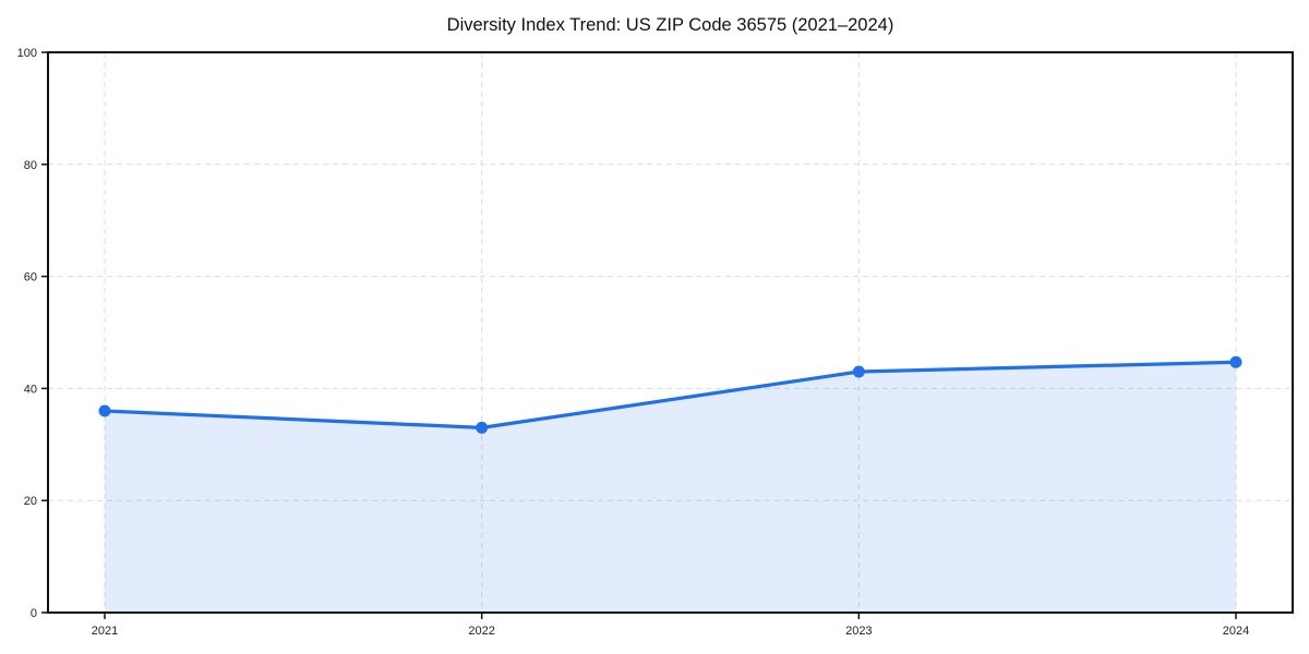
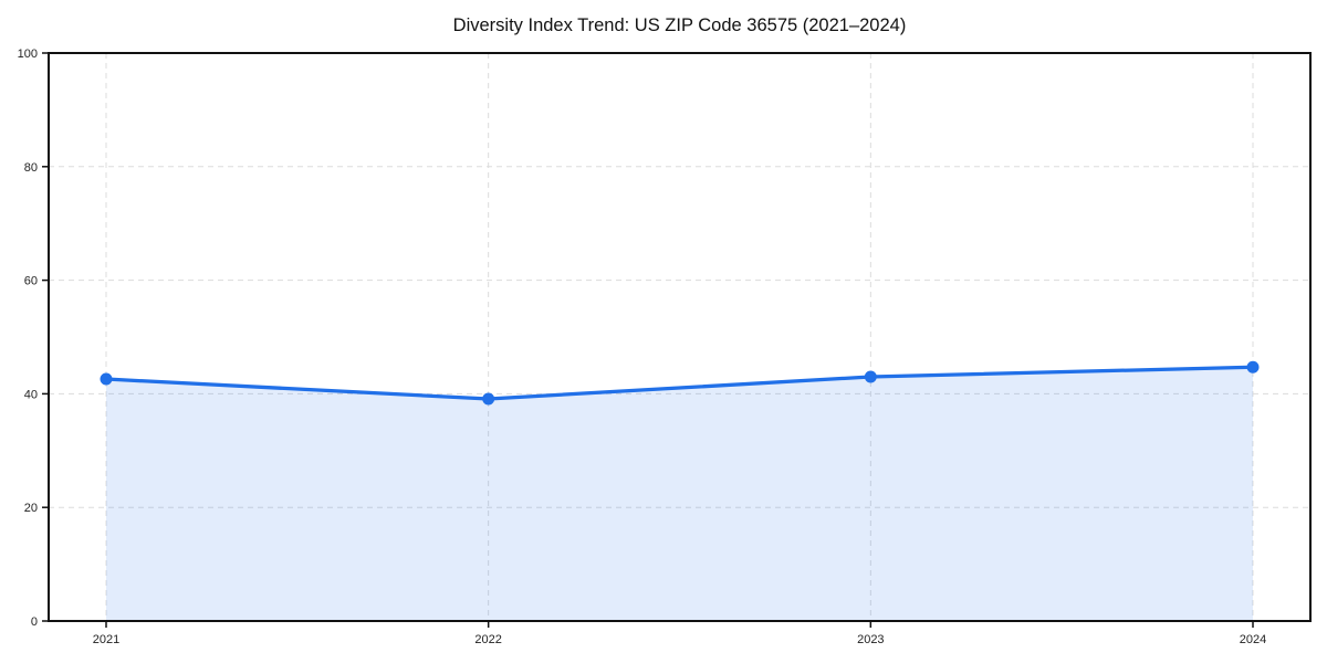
2021: 36 -> 43
2022: 33 -> 39
